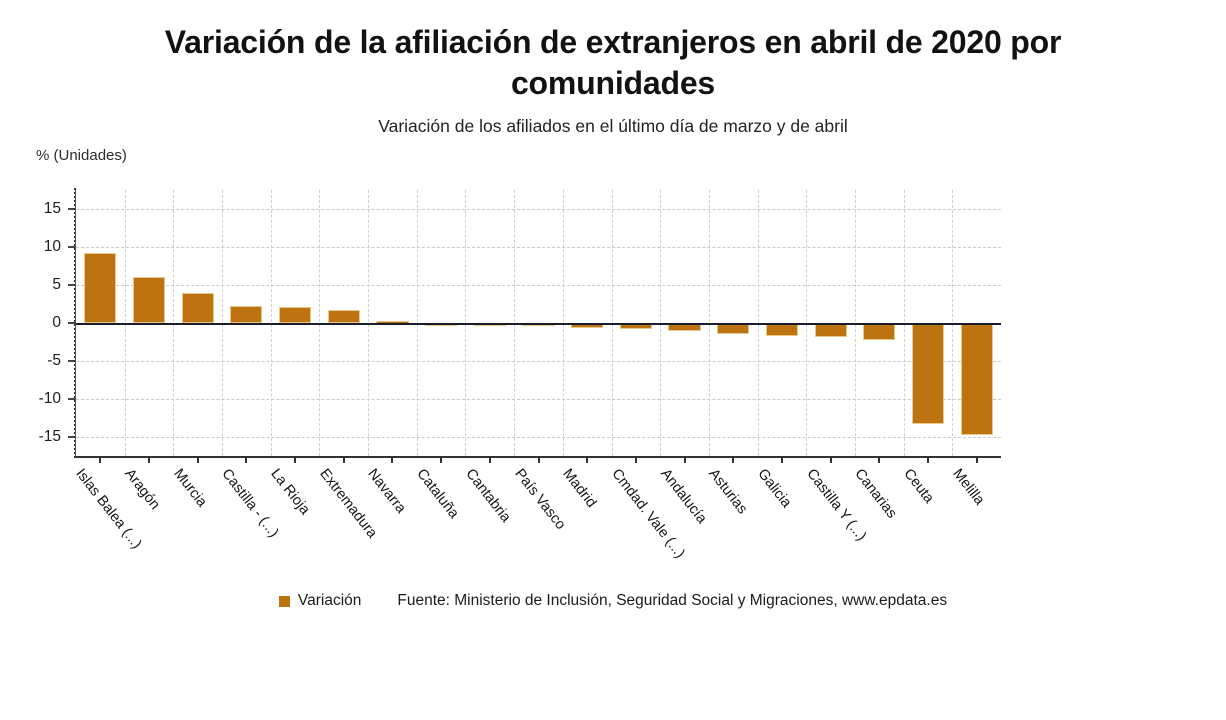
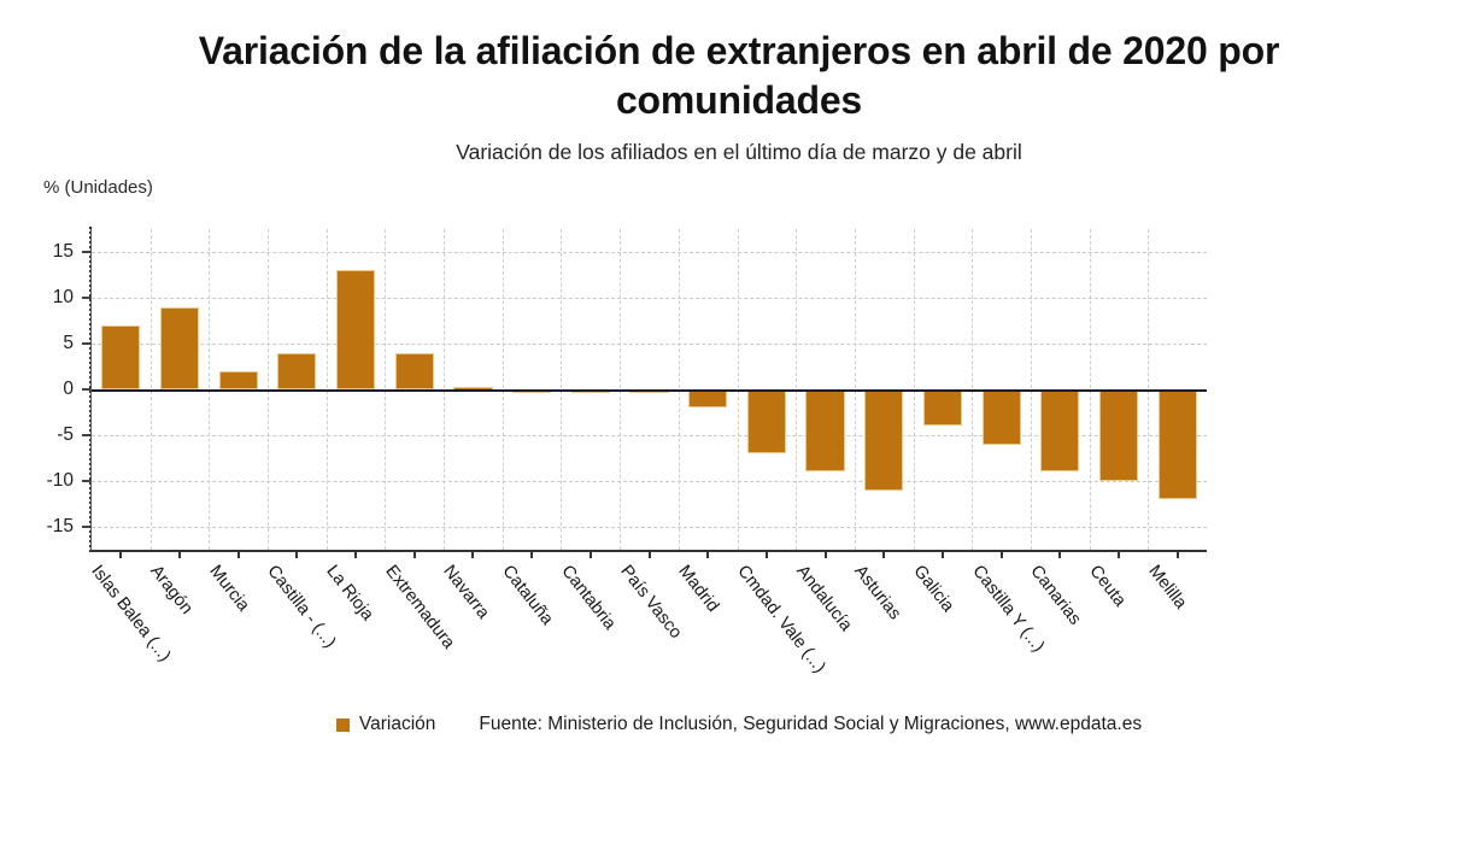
Islas Balea (...): 9 -> 7
Aragón: 6 -> 9
Murcia: 4 -> 2
Castilla - (...): 2 -> 4
La Rioja: 2 -> 13
Extremadura: 2 -> 4
Madrid: -1 -> -2
Cmdad. Vale (...): -1 -> -7
Andalucía: -1 -> -9
Asturias: -1 -> -11
Galicia: -2 -> -4
Castilla Y (...): -2 -> -6
Canarias: -2 -> -9
Ceuta: -13 -> -10
Melilla: -15 -> -12
